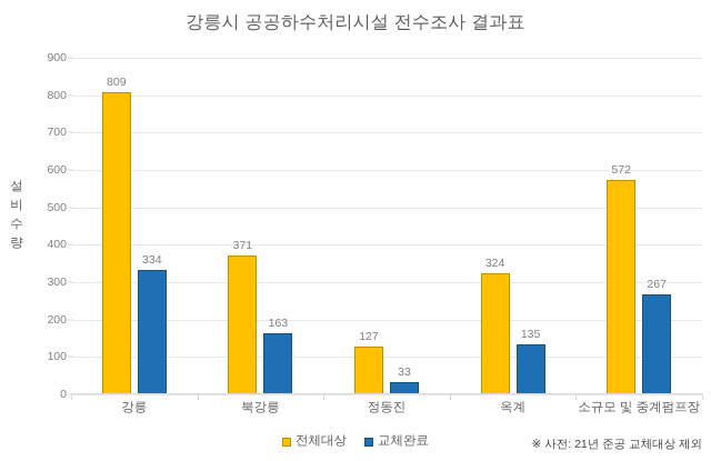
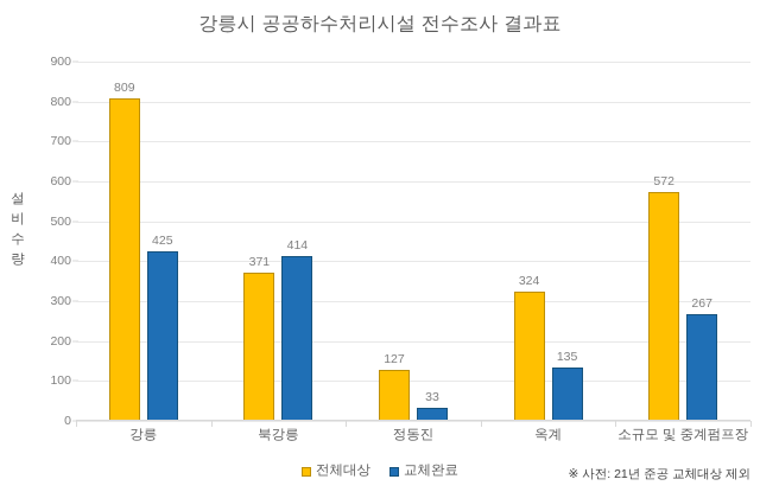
교체완료/강릉: 334 -> 425
교체완료/북강릉: 163 -> 414
